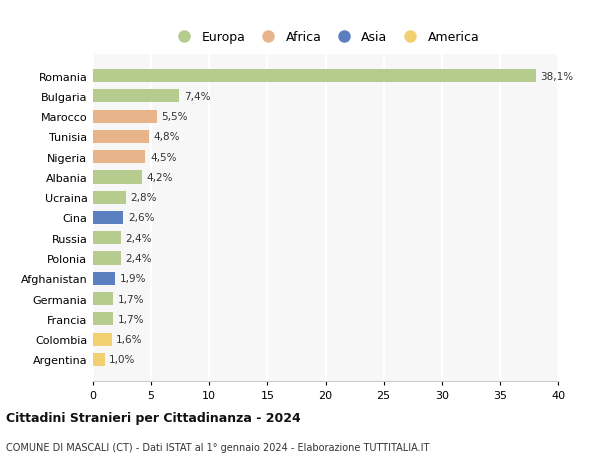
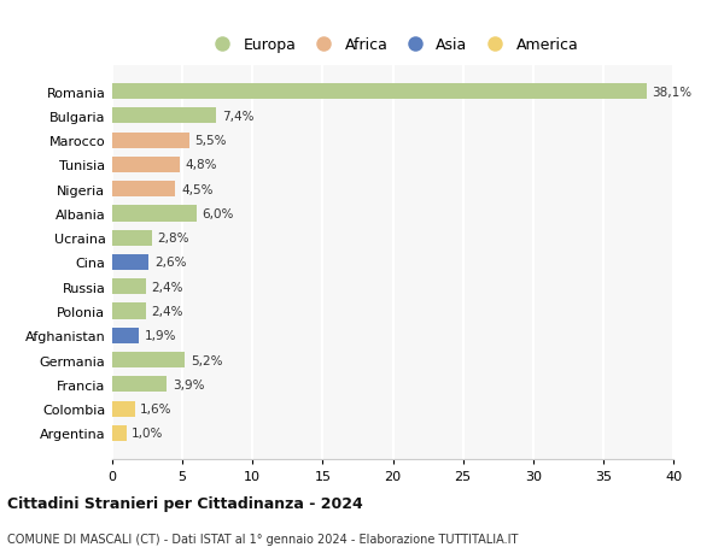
Albania: 4,2% -> 6,0%
Germania: 1,7% -> 5,2%
Francia: 1,7% -> 3,9%
